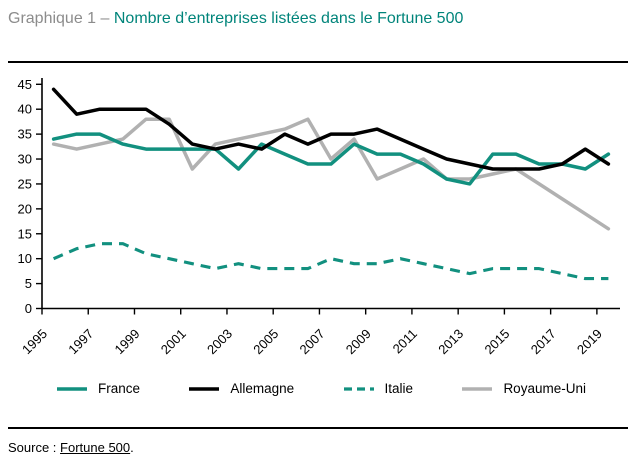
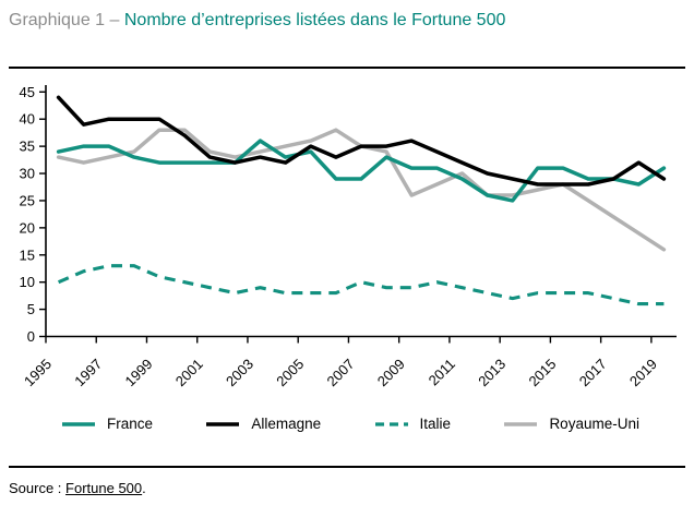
Royaume-Uni/2001: 28 -> 34
France/2003: 28 -> 36
France/2005: 31 -> 34
Royaume-Uni/2007: 30 -> 35
